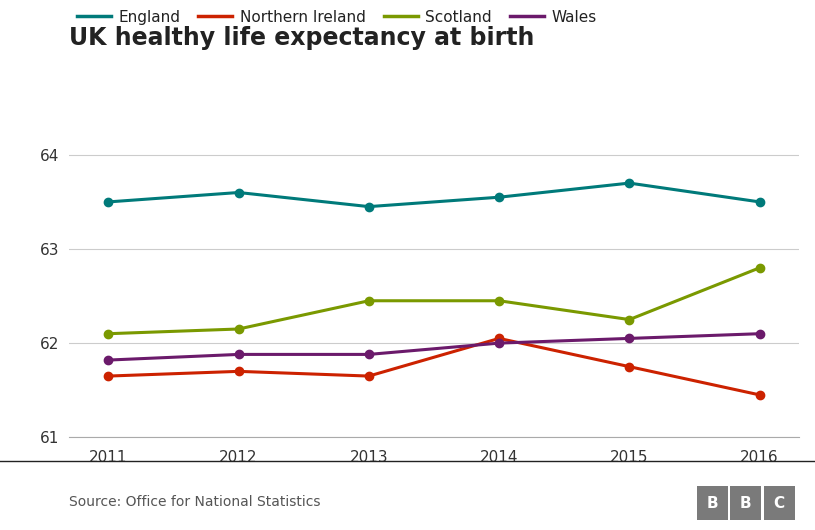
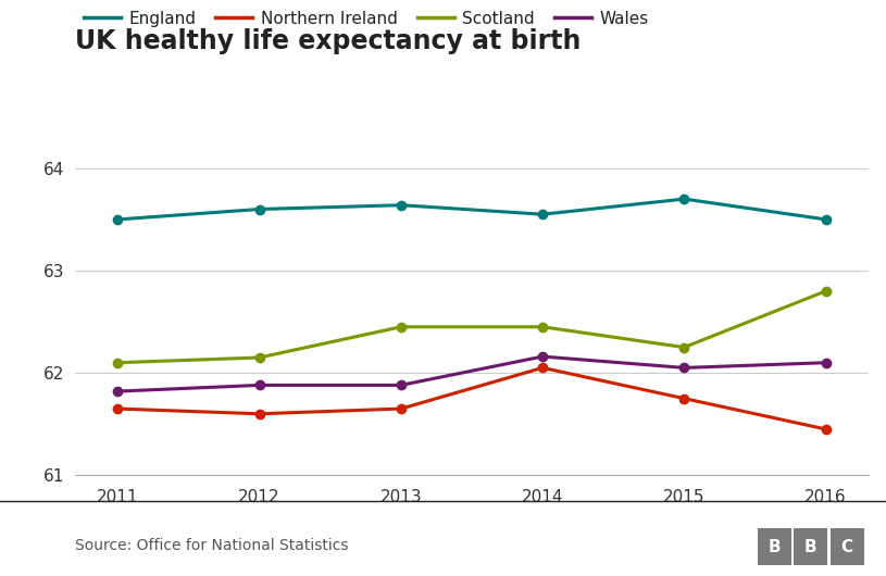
Northern Ireland/2012: 61.70 -> 61.60
England/2013: 63.45 -> 63.64
Wales/2014: 62.00 -> 62.16
